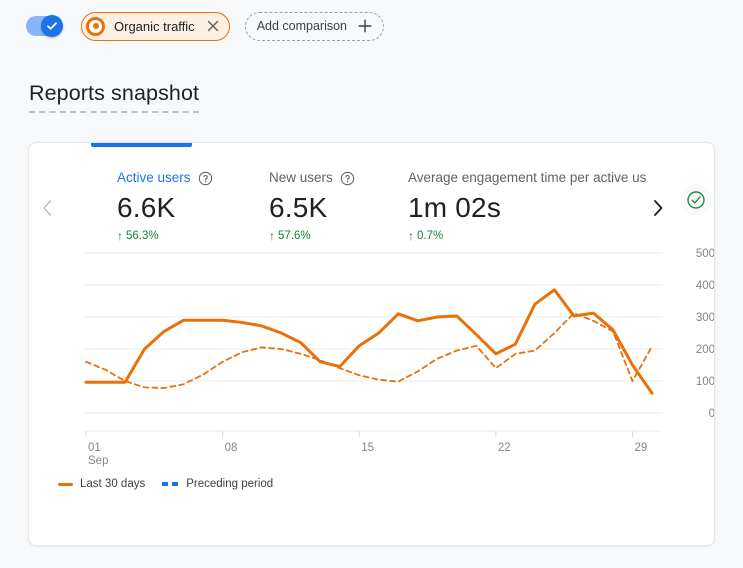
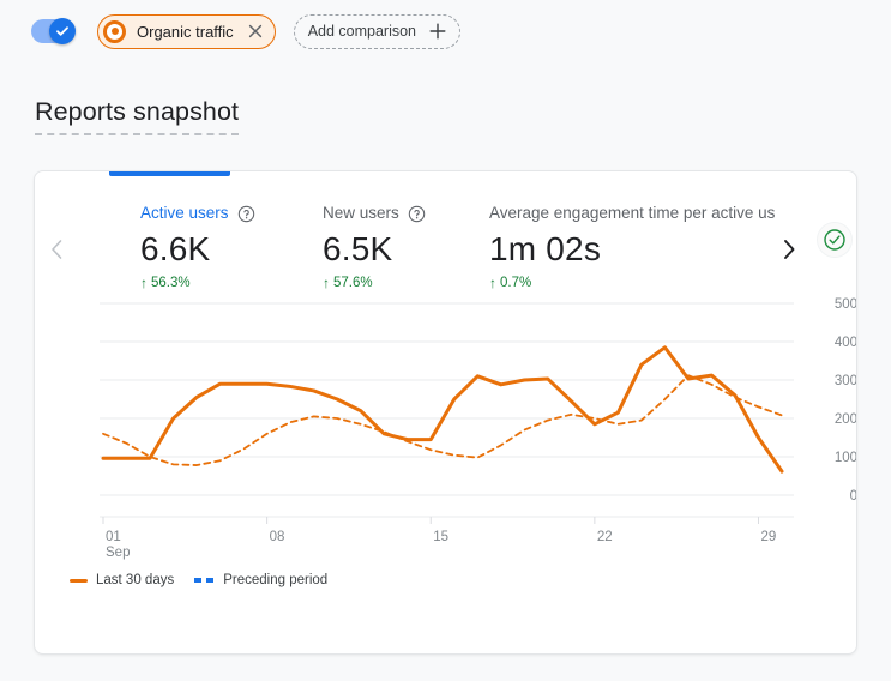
Last 30 days/15: 210 -> 140
Preceding period/22: 140 -> 200
Preceding period/29: 100 -> 230
